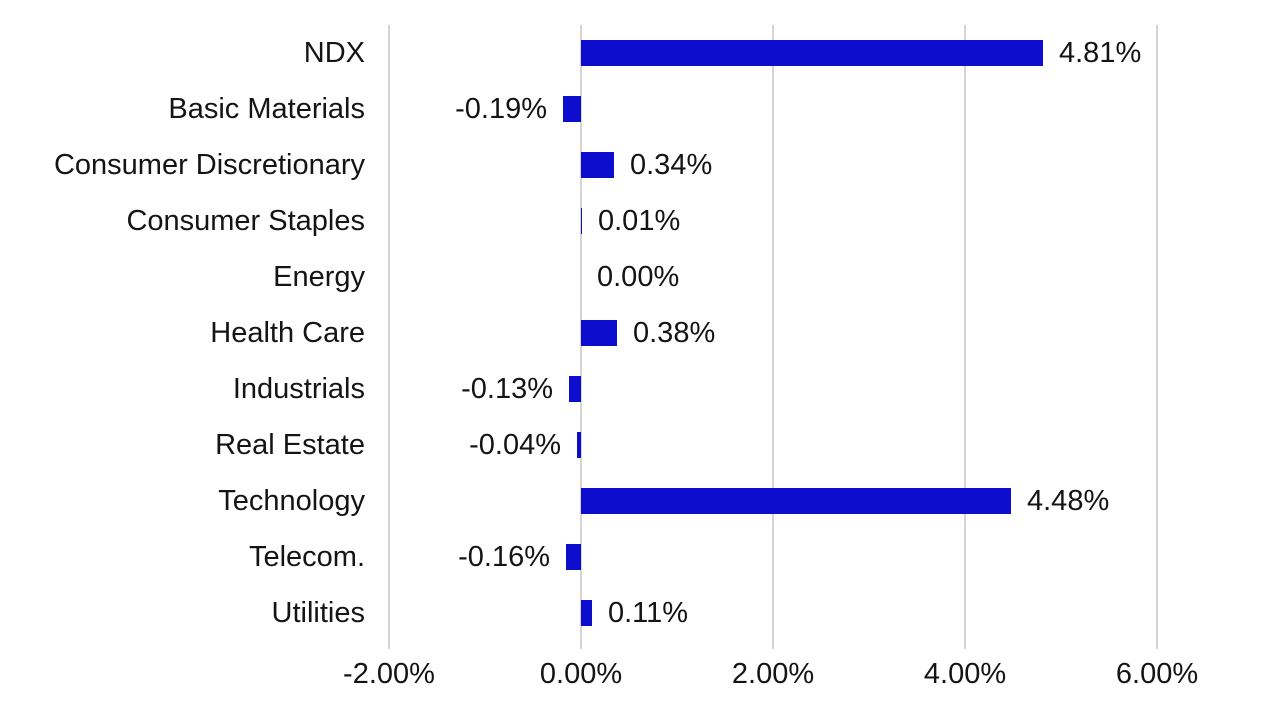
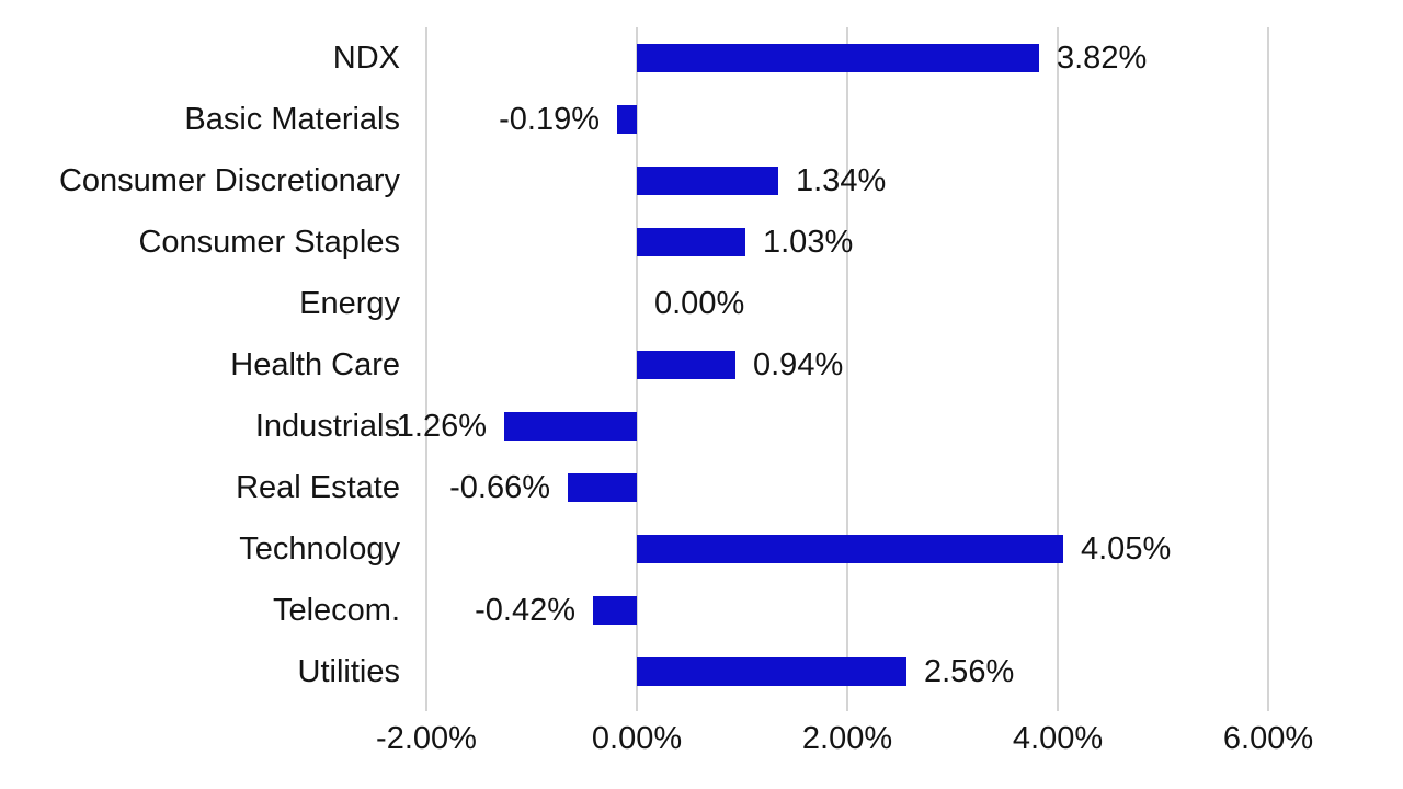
NDX: 4.81% -> 3.82%
Consumer Discretionary: 0.34% -> 1.34%
Consumer Staples: 0.01% -> 1.03%
Health Care: 0.38% -> 0.94%
Industrials: -0.13% -> -1.26%
Real Estate: -0.04% -> -0.66%
Technology: 4.48% -> 4.05%
Telecom.: -0.16% -> -0.42%
Utilities: 0.11% -> 2.56%
